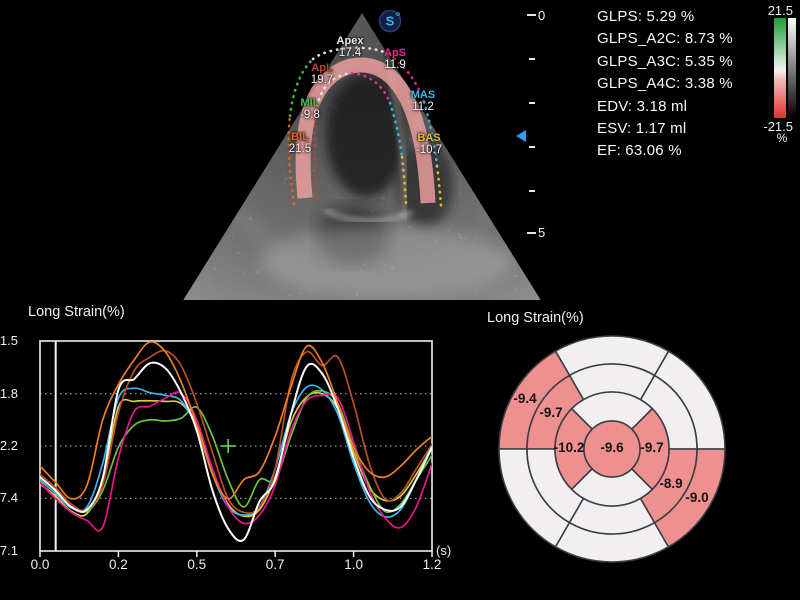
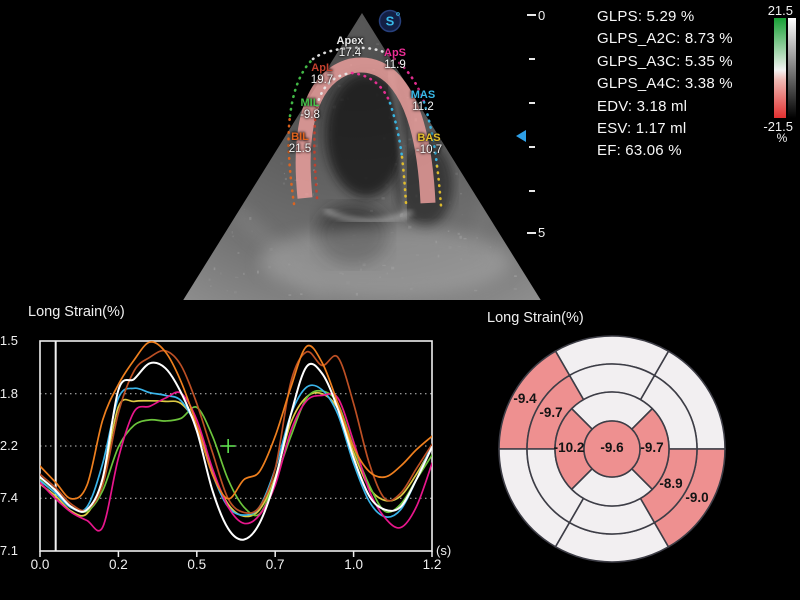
MIL/0.7: -4 -> -10
Apex/0.7: -8 -> -12
